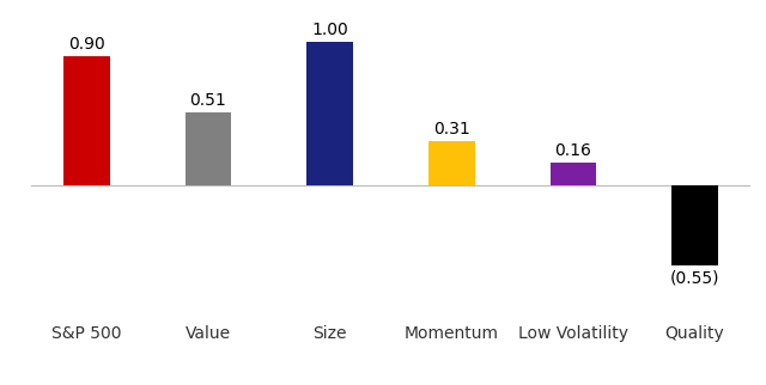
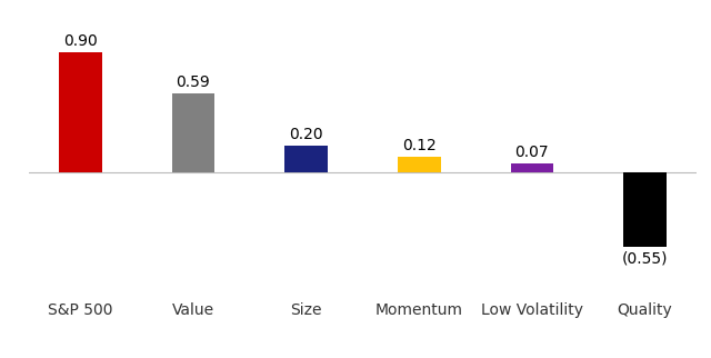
Value: 0.51 -> 0.59
Size: 1.00 -> 0.20
Momentum: 0.31 -> 0.12
Low Volatility: 0.16 -> 0.07
